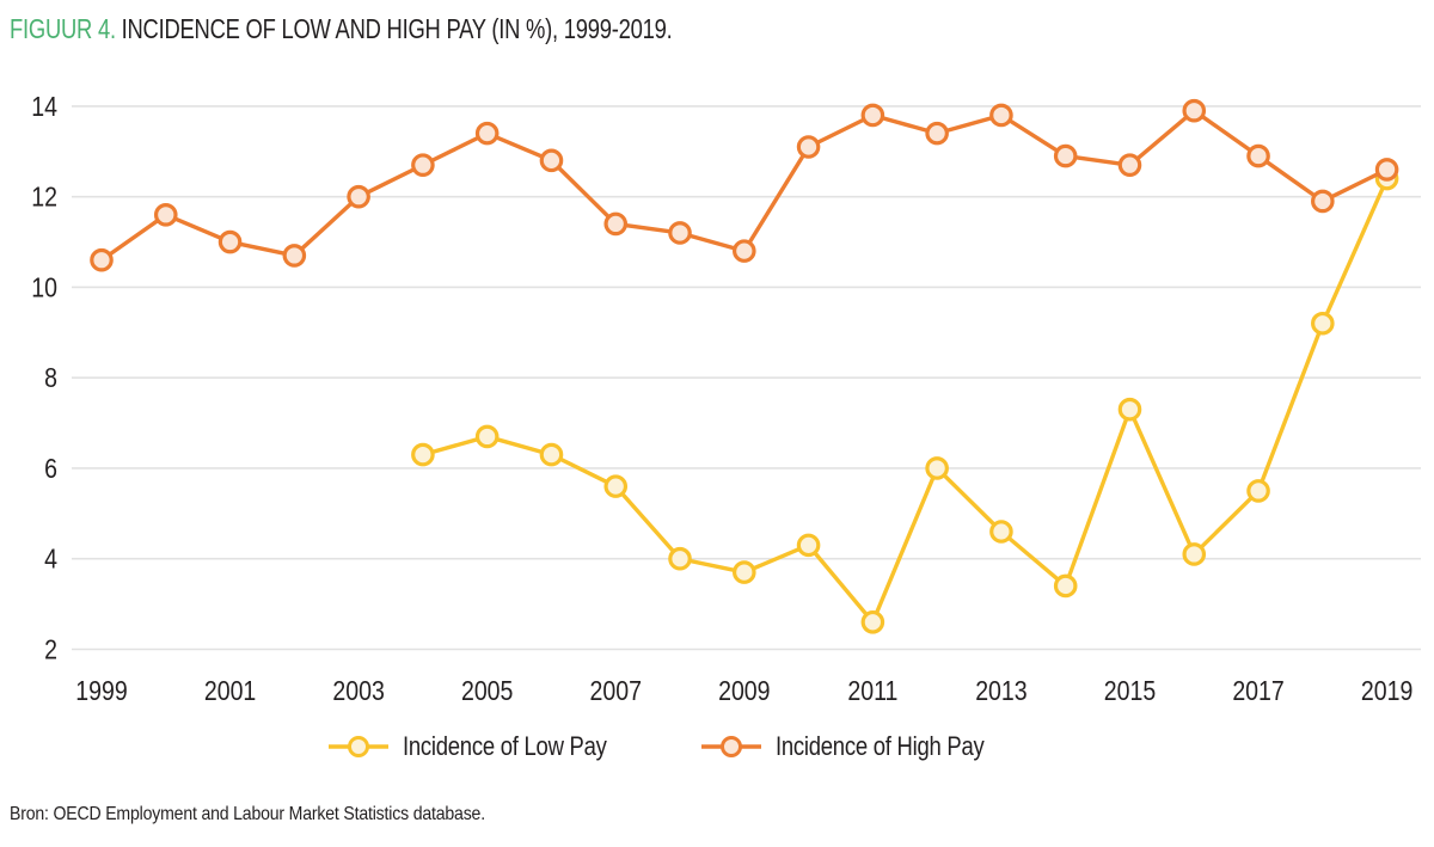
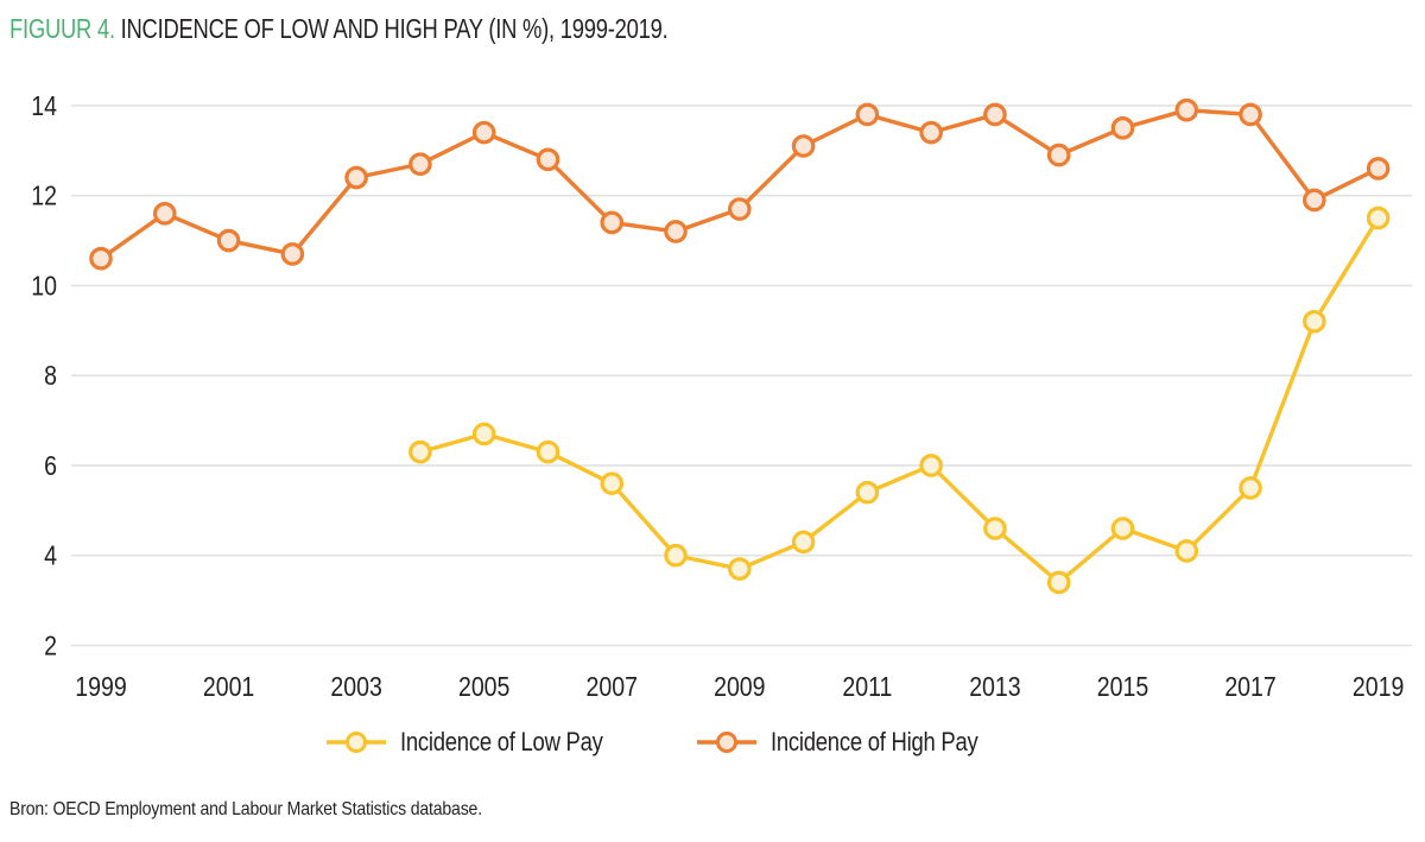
Incidence of High Pay/2003: 12.0 -> 12.4
Incidence of High Pay/2009: 10.8 -> 11.7
Incidence of Low Pay/2011: 2.6 -> 5.4
Incidence of Low Pay/2015: 7.3 -> 4.6
Incidence of High Pay/2015: 12.7 -> 13.5
Incidence of High Pay/2017: 12.9 -> 13.8
Incidence of Low Pay/2019: 12.4 -> 11.5
